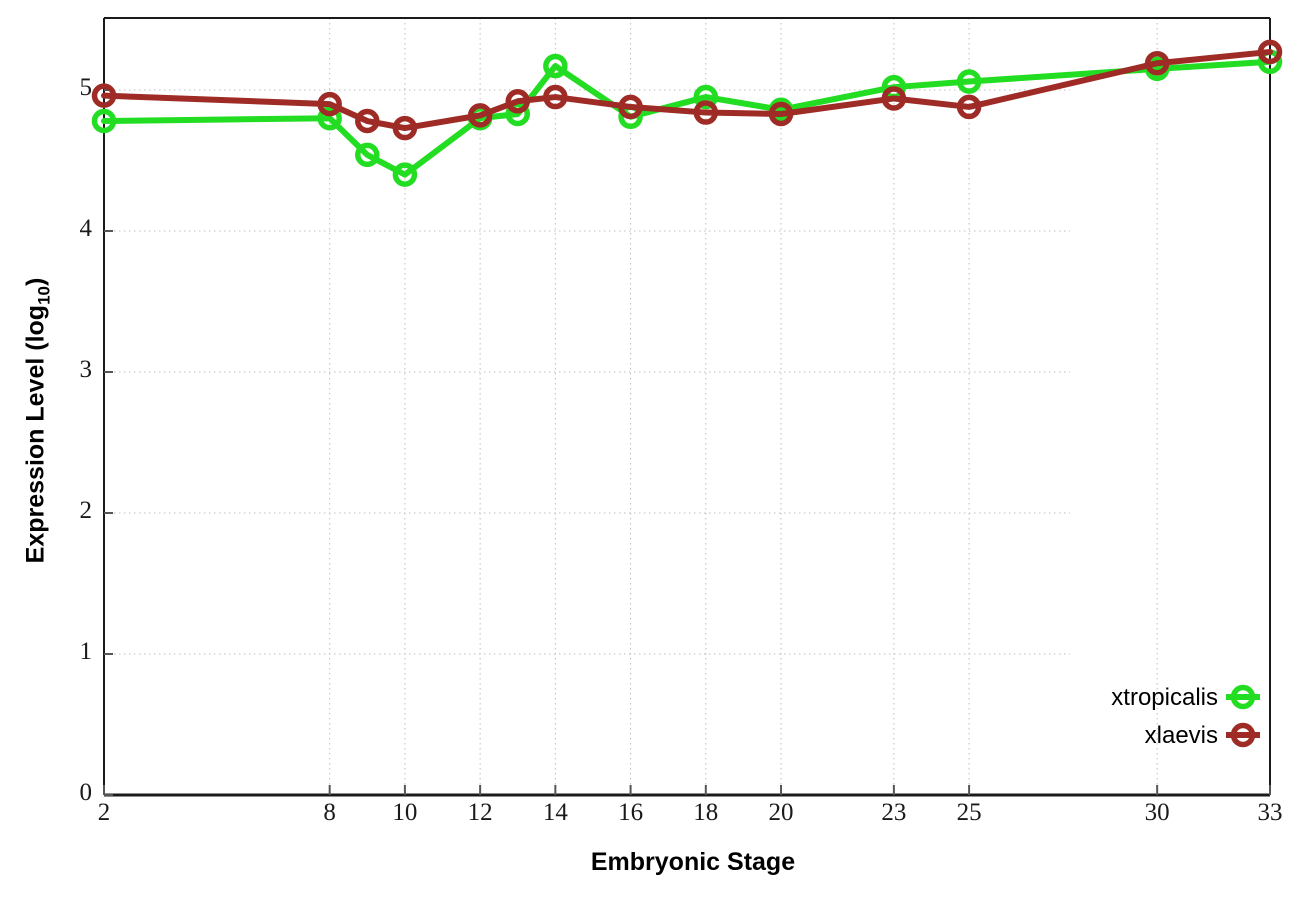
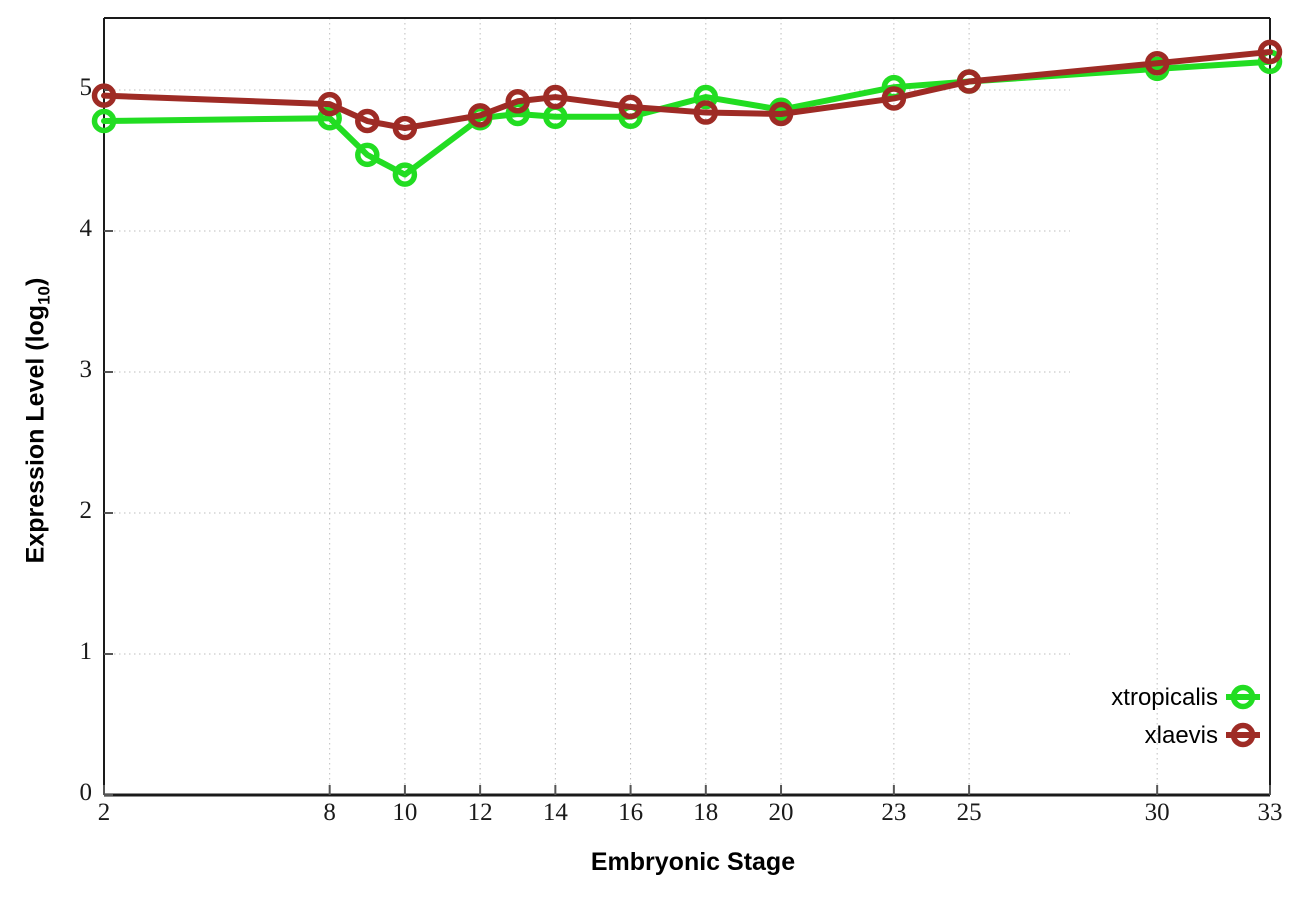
xtropicalis/14: 5.17 -> 4.81
xlaevis/25: 4.88 -> 5.06
